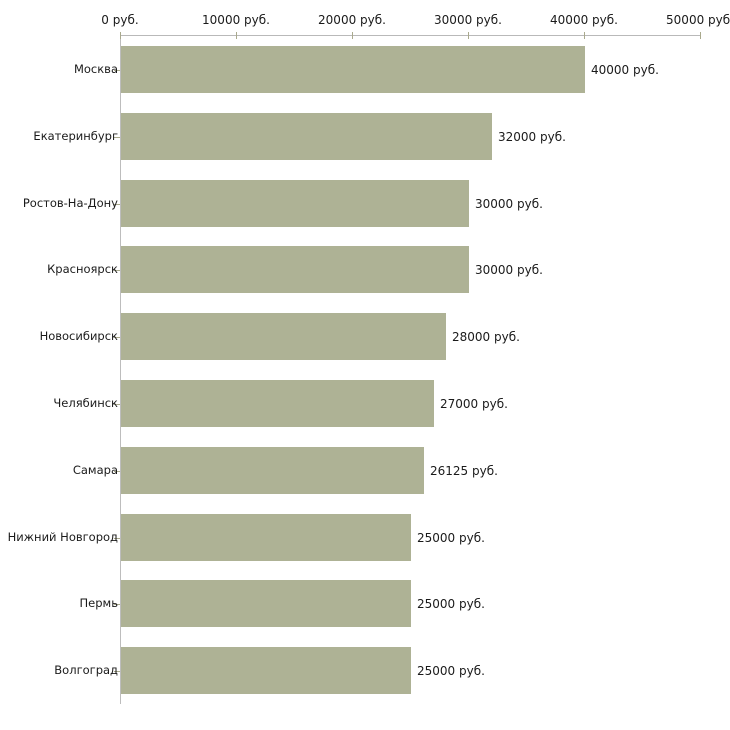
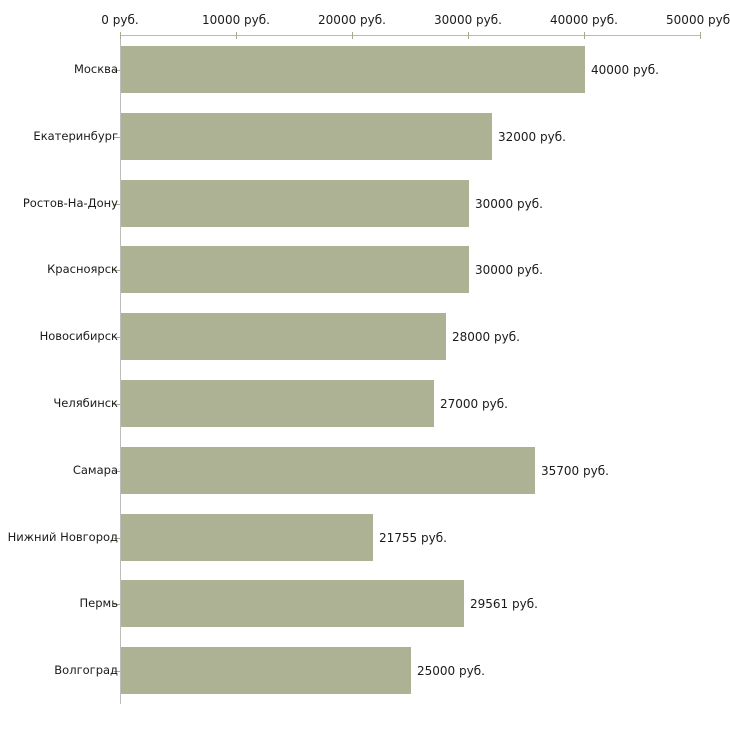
Самара: 26125 -> 35700
Нижний Новгород: 25000 -> 21755
Пермь: 25000 -> 29561
